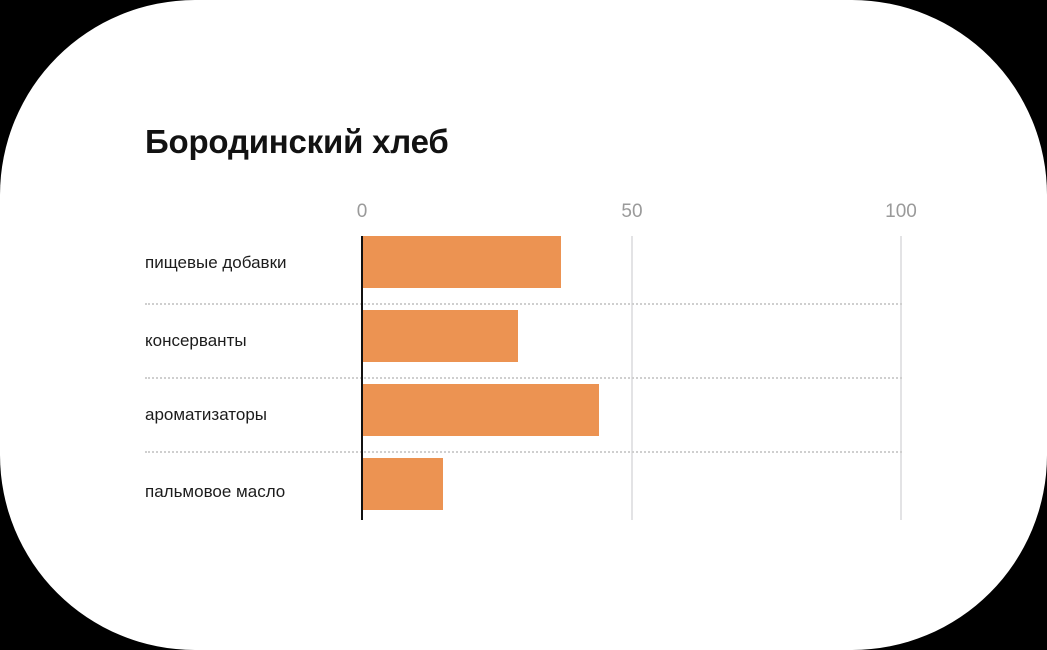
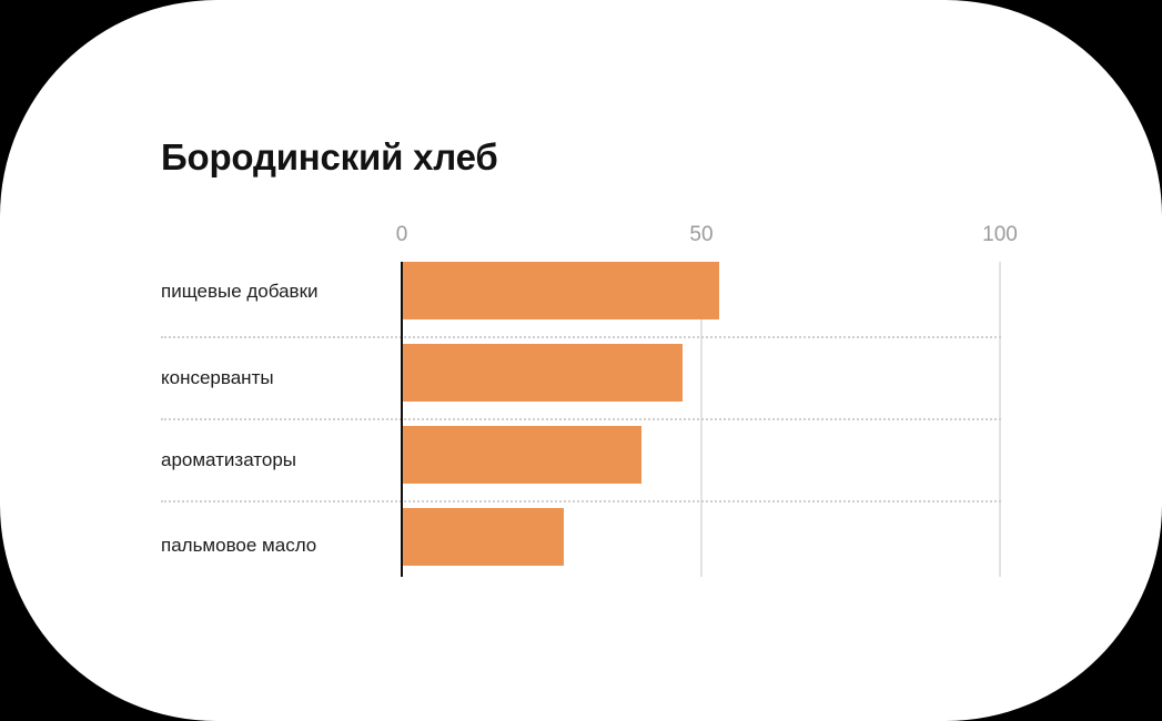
пищевые добавки: 37 -> 53
консерванты: 29 -> 47
ароматизаторы: 44 -> 40
пальмовое масло: 15 -> 27
